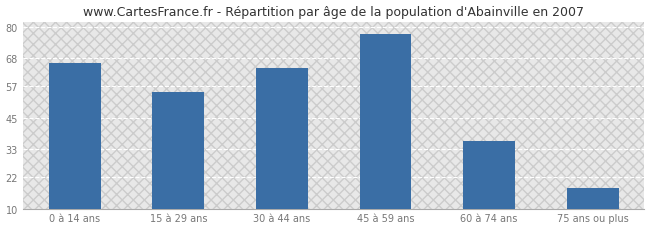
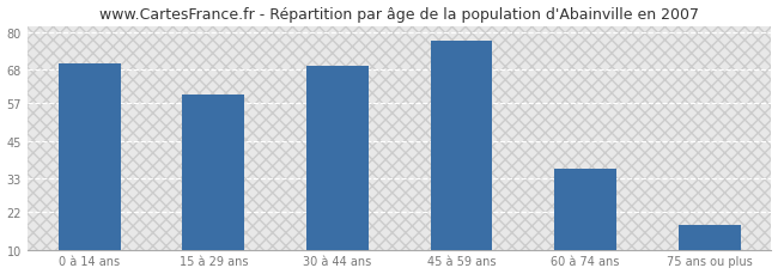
0 à 14 ans: 66 -> 70
15 à 29 ans: 55 -> 60
30 à 44 ans: 64 -> 69
